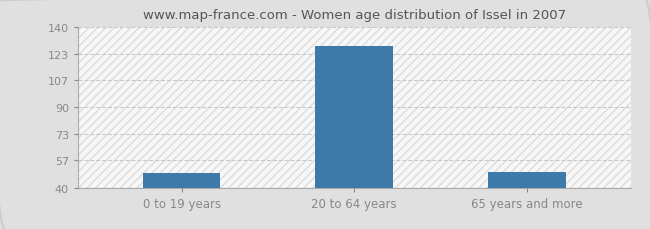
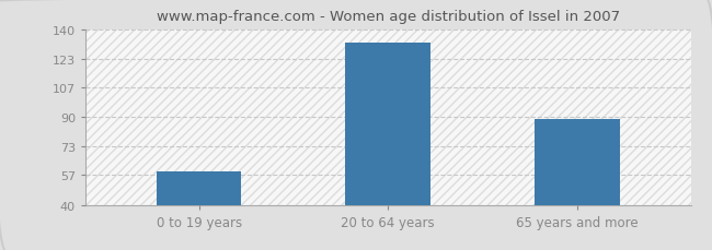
0 to 19 years: 49 -> 59
20 to 64 years: 128 -> 132
65 years and more: 50 -> 89
